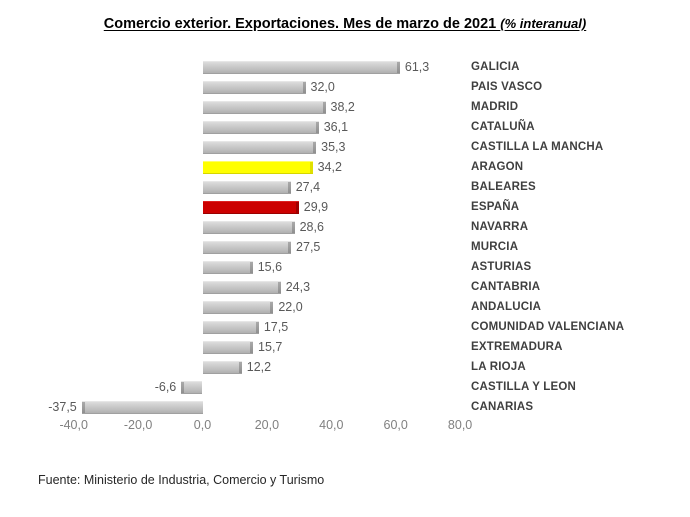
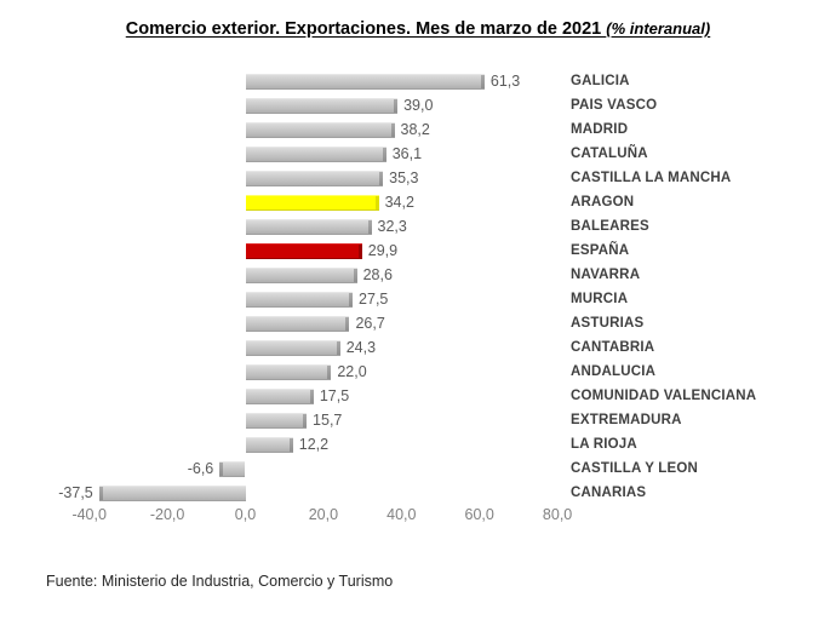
PAIS VASCO: 32,0 -> 39,0
BALEARES: 27,4 -> 32,3
ASTURIAS: 15,6 -> 26,7
